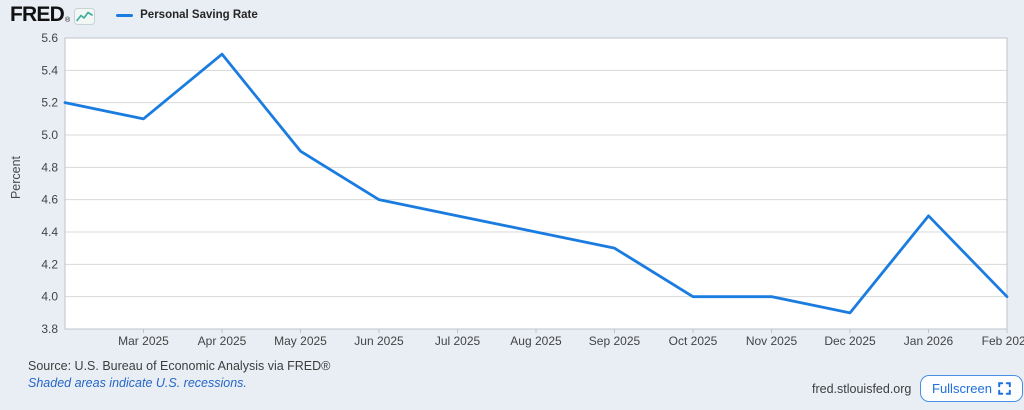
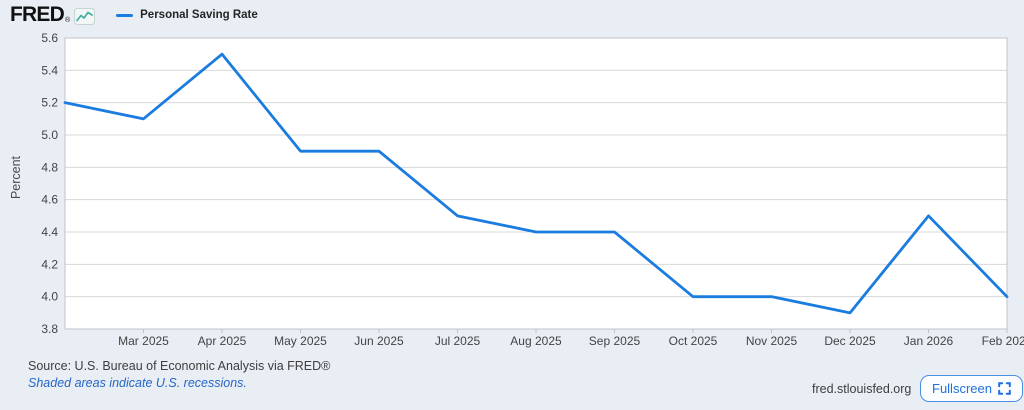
Jun 2025: 4.6 -> 4.9
Sep 2025: 4.3 -> 4.4
